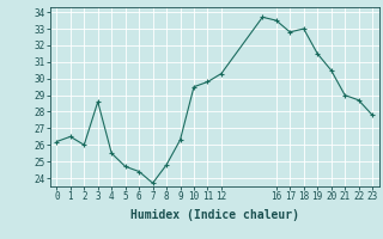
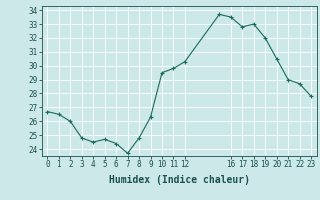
0: 26.2 -> 26.7
3: 28.6 -> 24.8
4: 25.5 -> 24.5
19: 31.5 -> 32.0
